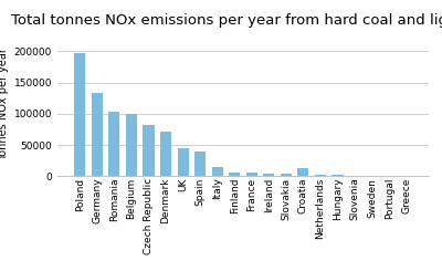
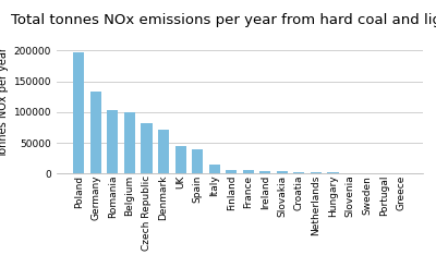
Croatia: 12000 -> 3000
